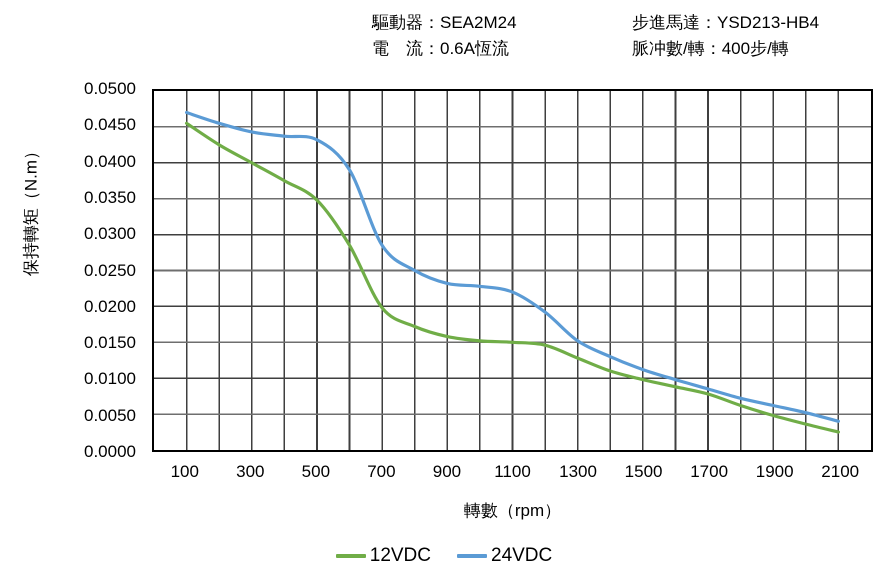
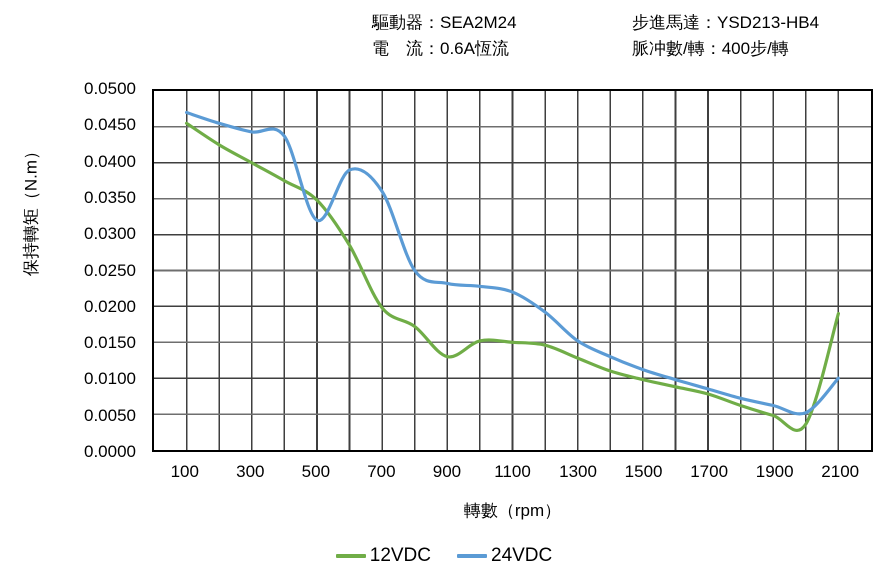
24VDC/500: 0.043 -> 0.032
24VDC/700: 0.029 -> 0.036
12VDC/900: 0.016 -> 0.013
12VDC/2100: 0.003 -> 0.019
24VDC/2100: 0.004 -> 0.010
